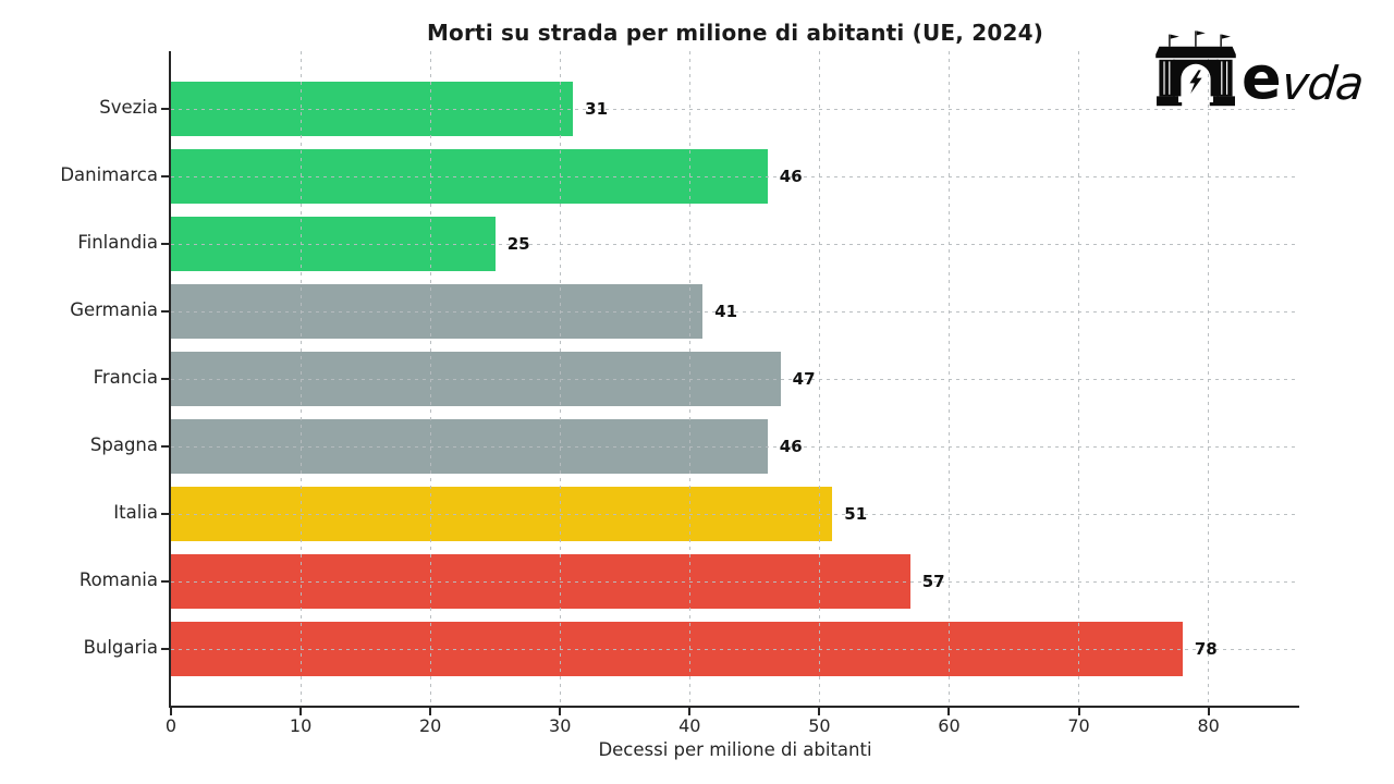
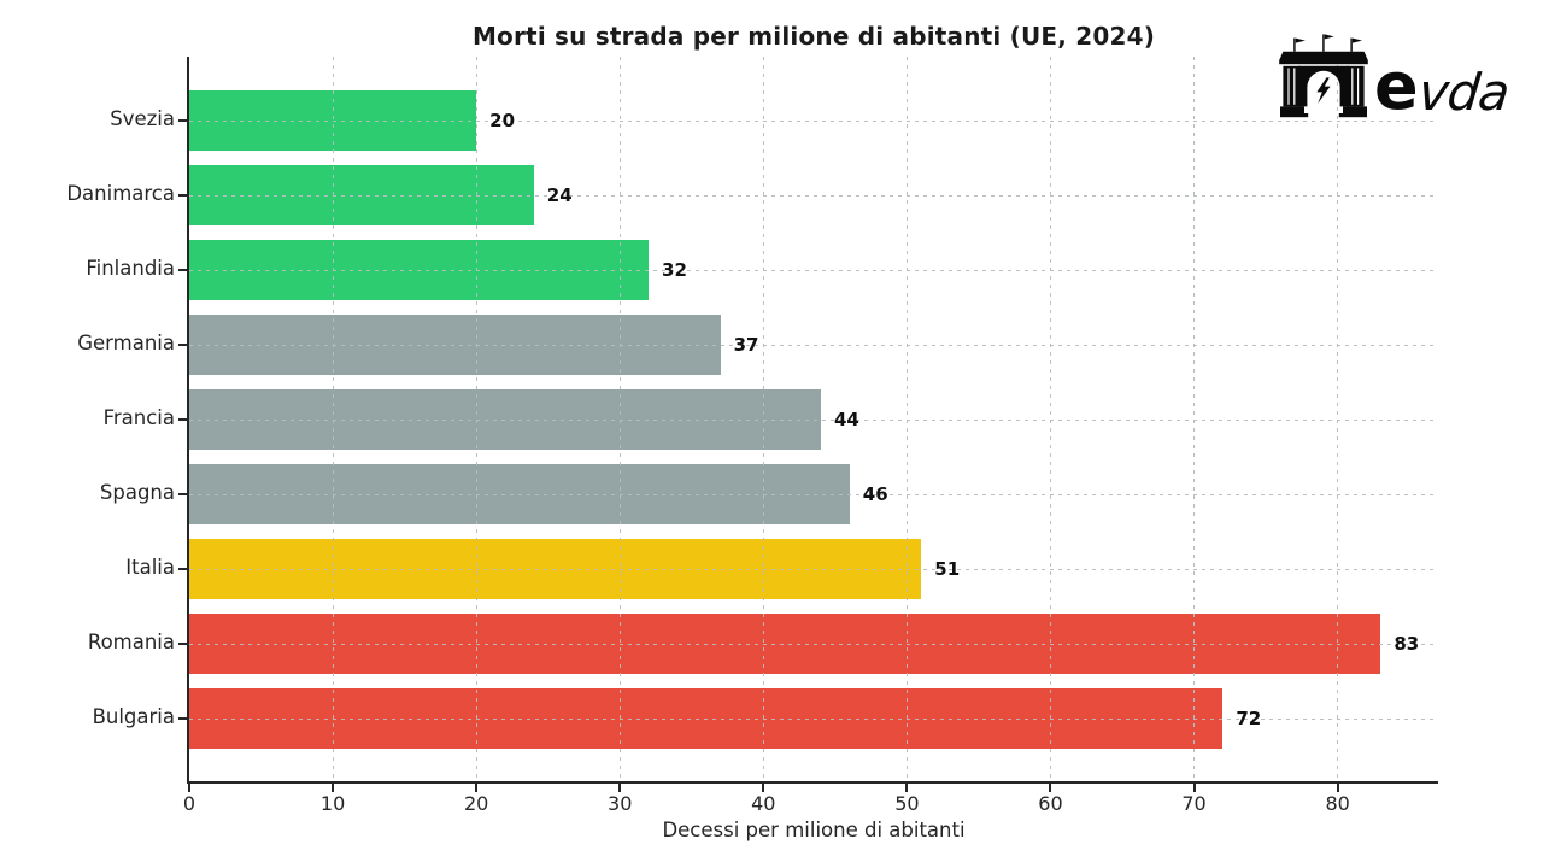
Svezia: 31 -> 20
Danimarca: 46 -> 24
Finlandia: 25 -> 32
Germania: 41 -> 37
Francia: 47 -> 44
Romania: 57 -> 83
Bulgaria: 78 -> 72
